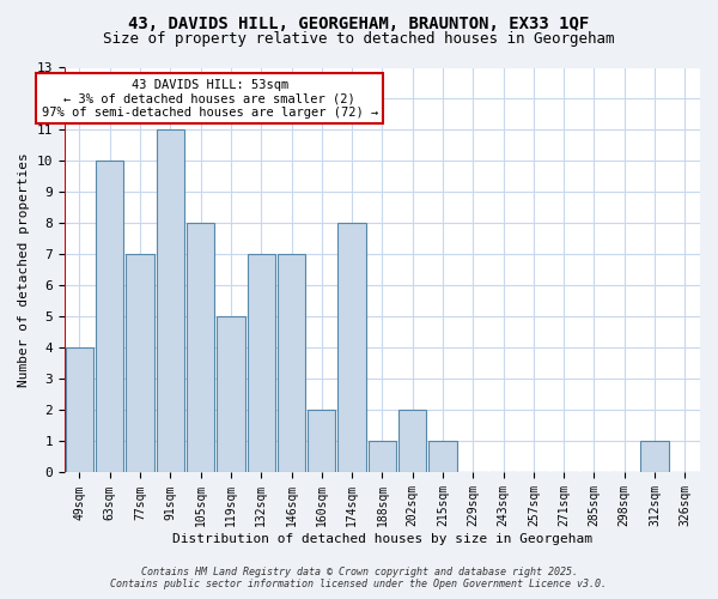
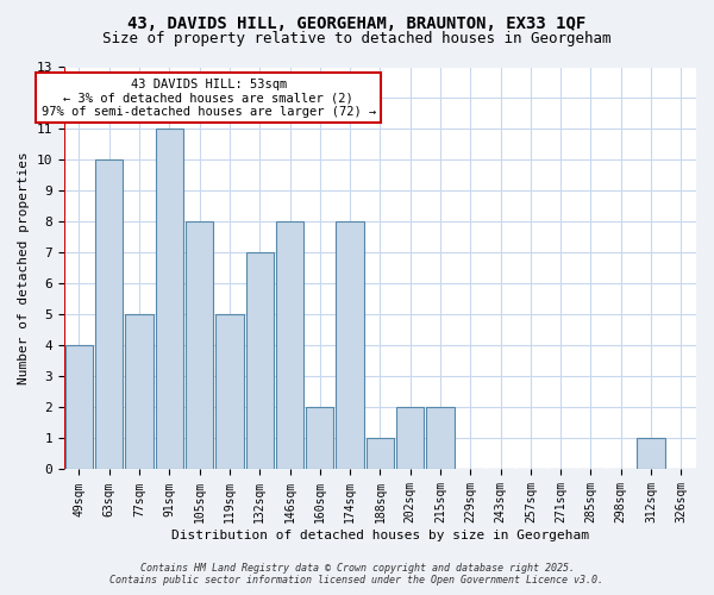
77sqm: 7 -> 5
146sqm: 7 -> 8
215sqm: 1 -> 2
